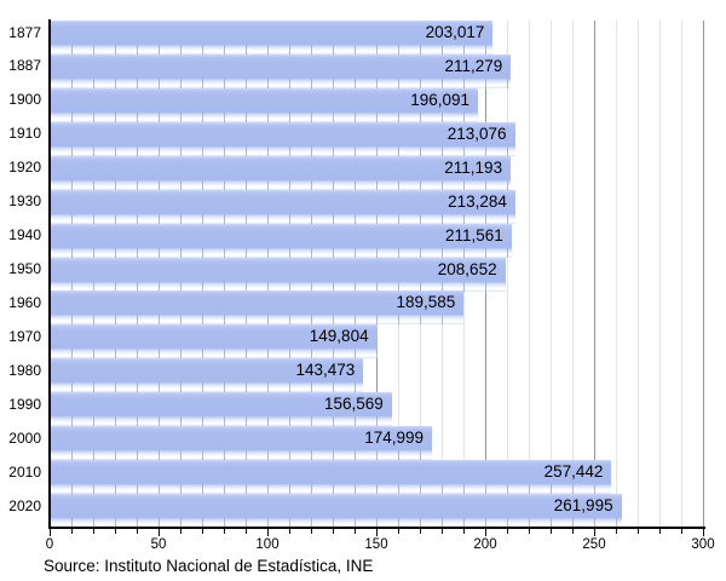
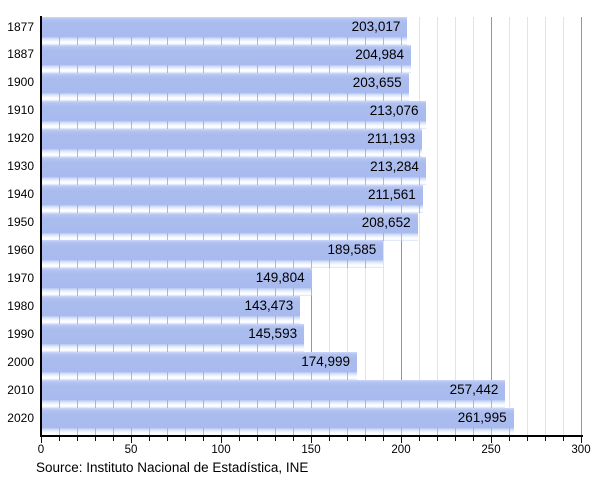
1887: 211,279 -> 204,984
1900: 196,091 -> 203,655
1990: 156,569 -> 145,593
